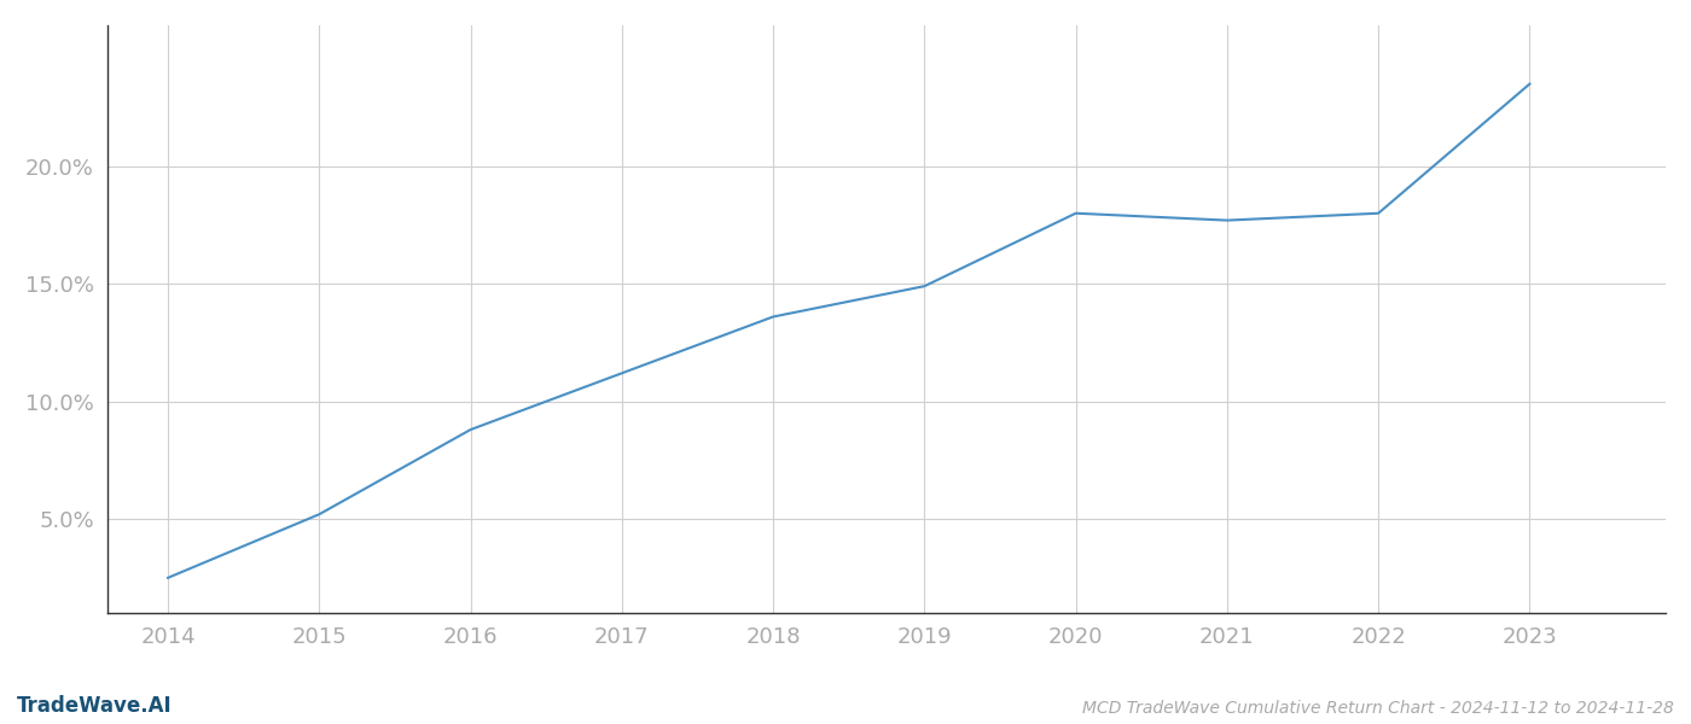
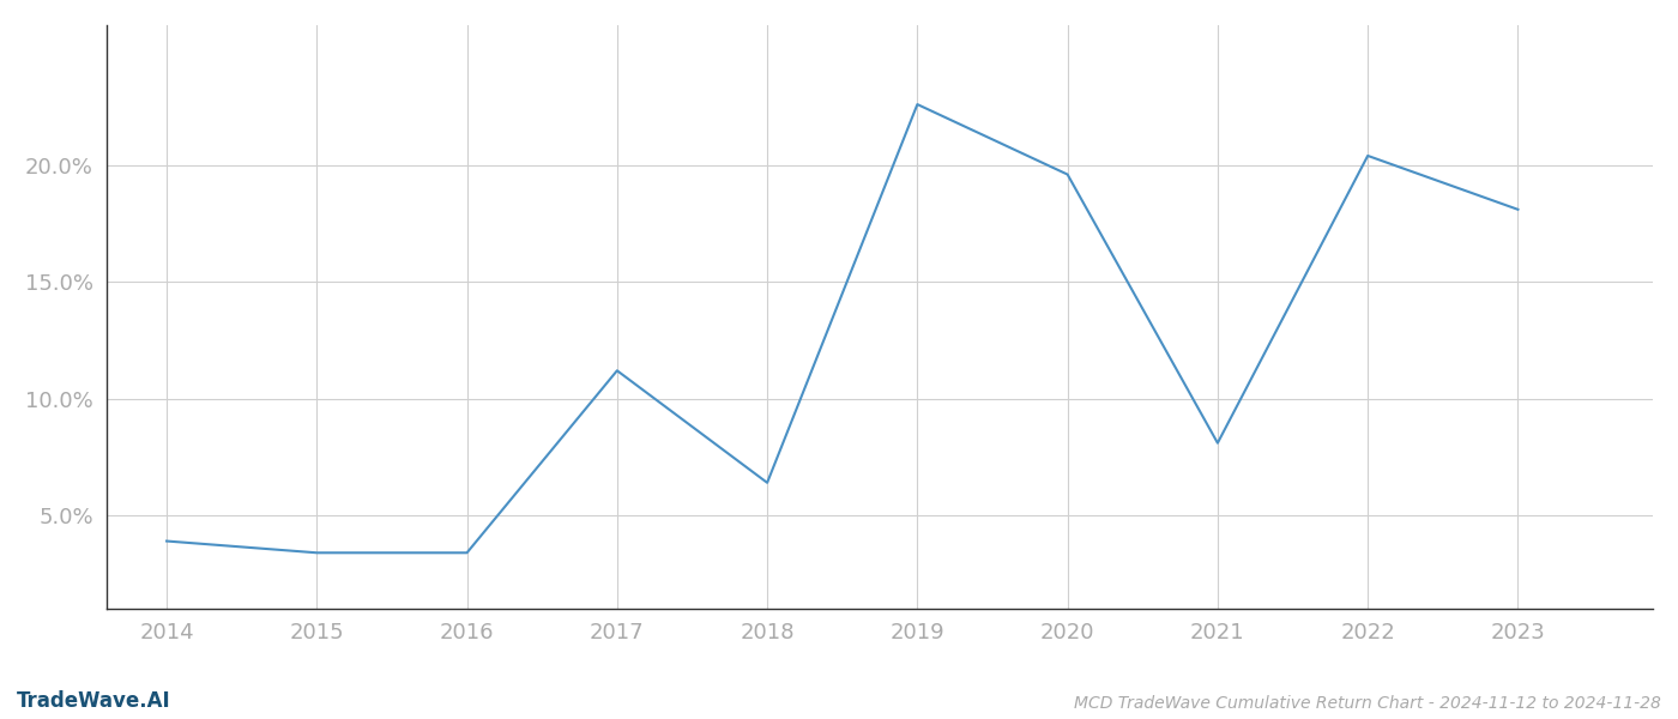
2014: 2.5% -> 3.9%
2015: 5.2% -> 3.4%
2016: 8.8% -> 3.4%
2018: 13.6% -> 6.4%
2019: 14.9% -> 22.6%
2020: 18.0% -> 19.6%
2021: 17.7% -> 8.1%
2022: 18.0% -> 20.4%
2023: 23.5% -> 18.1%
